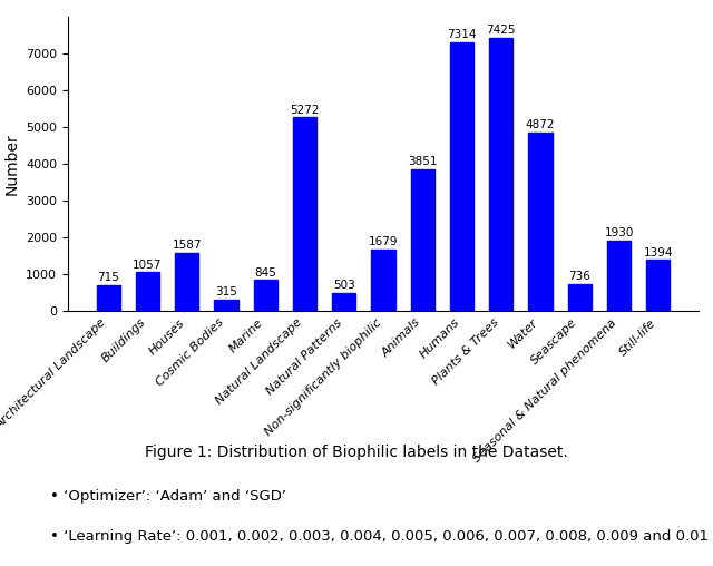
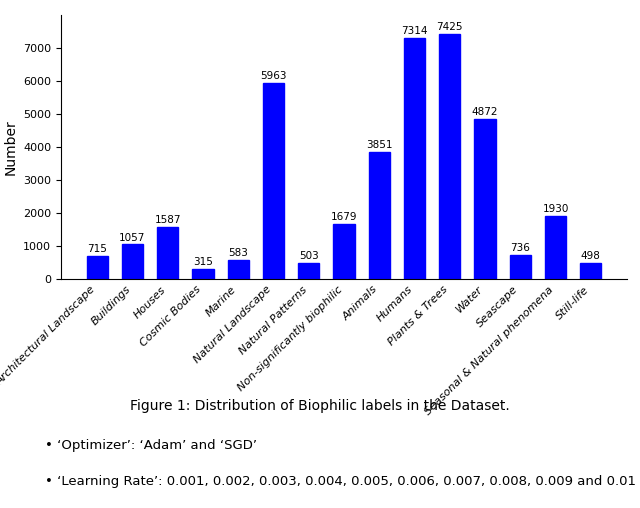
Marine: 845 -> 583
Natural Landscape: 5272 -> 5963
Still-life: 1394 -> 498
